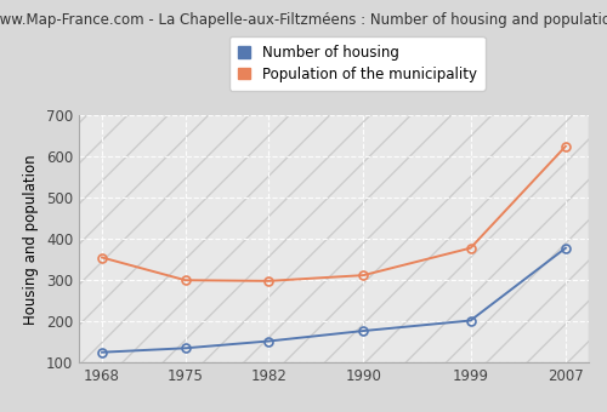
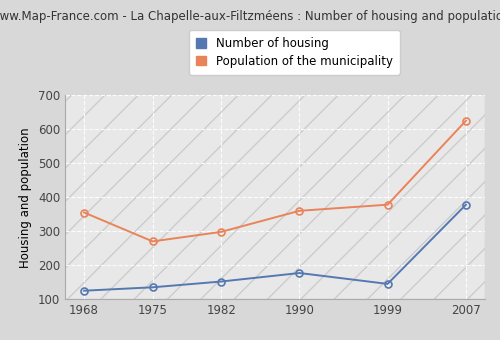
Population of the municipality/1975: 300 -> 270
Population of the municipality/1990: 312 -> 360
Number of housing/1999: 202 -> 145
